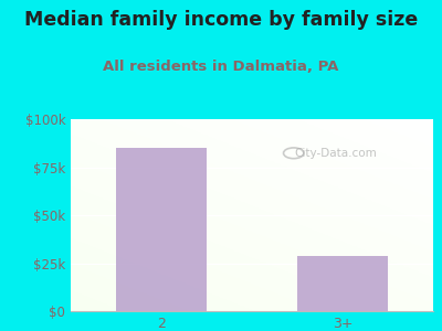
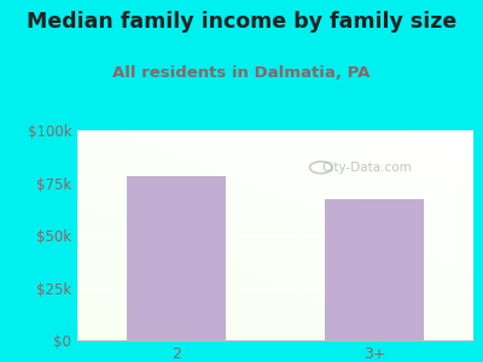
2: $85k -> $78k
3+: $29k -> $67k
